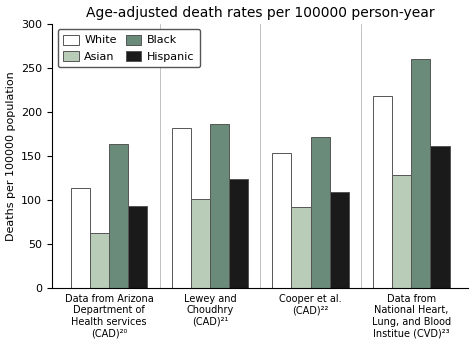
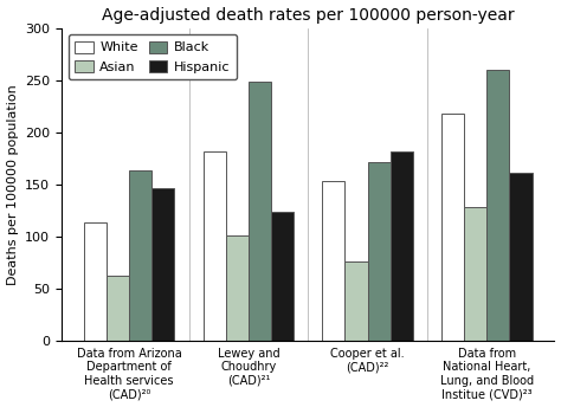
Hispanic/Data from Arizona Department of Health services (CAD)²⁰: 93 -> 146
Black/Lewey and Choudhry (CAD)²¹: 186 -> 248
Asian/Cooper et al. (CAD)²²: 92 -> 76
Hispanic/Cooper et al. (CAD)²²: 109 -> 182
